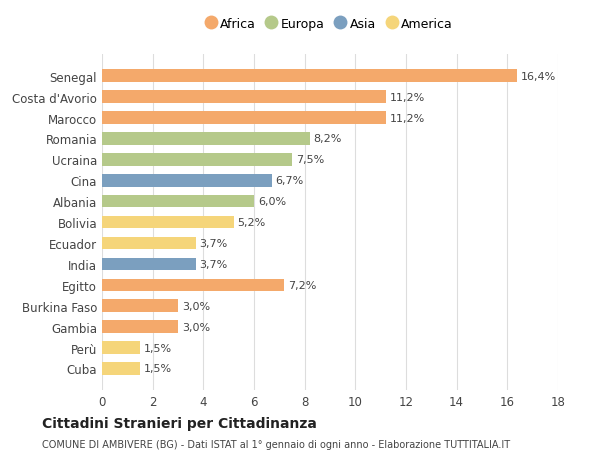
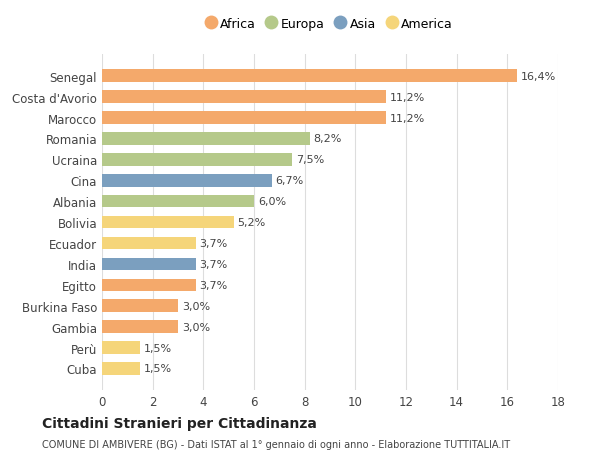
Egitto: 7,2% -> 3,7%
